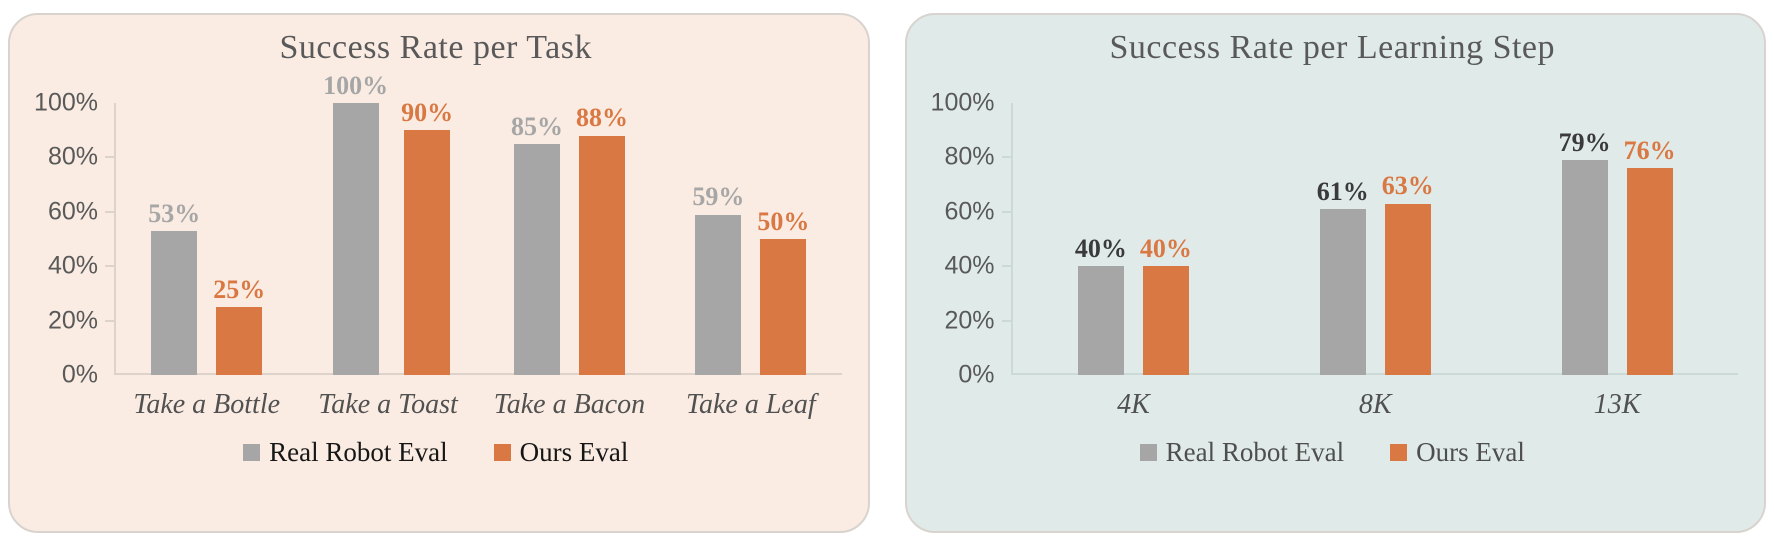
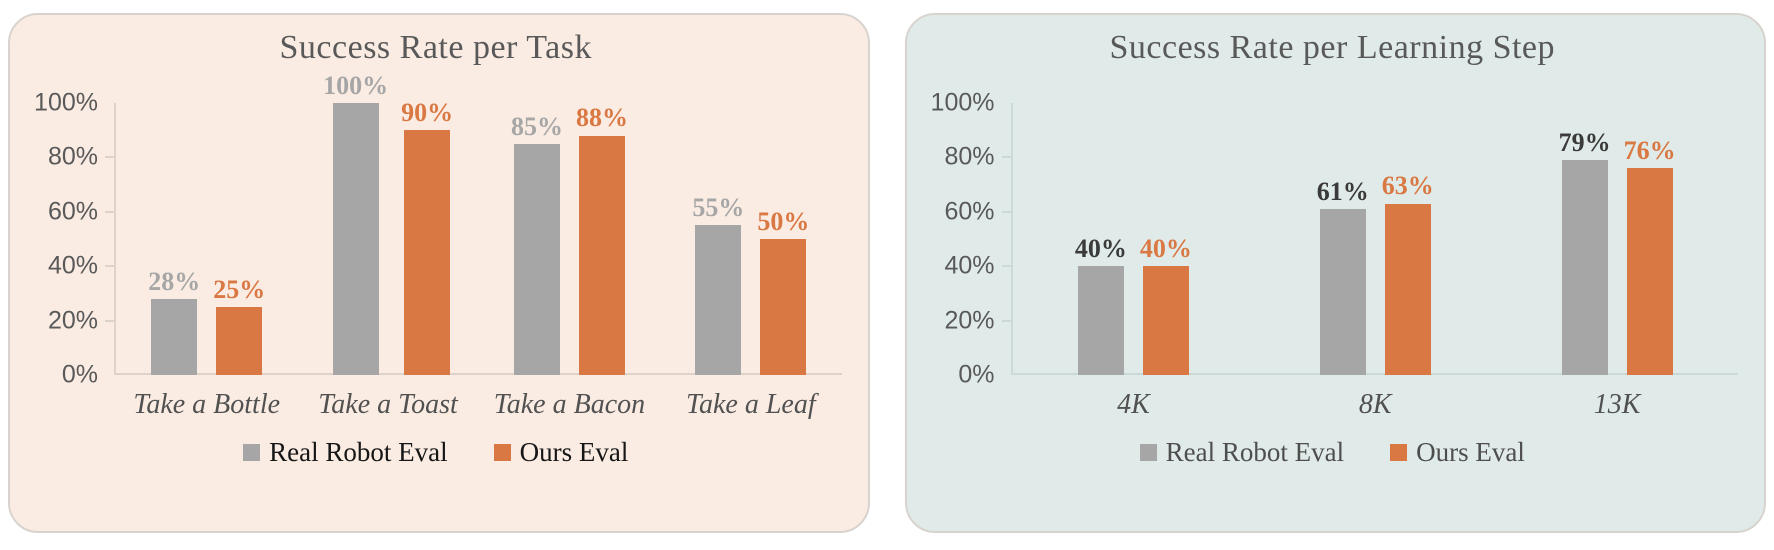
Success Rate per Task/Real Robot Eval/Take a Bottle: 53% -> 28%
Success Rate per Task/Real Robot Eval/Take a Leaf: 59% -> 55%
